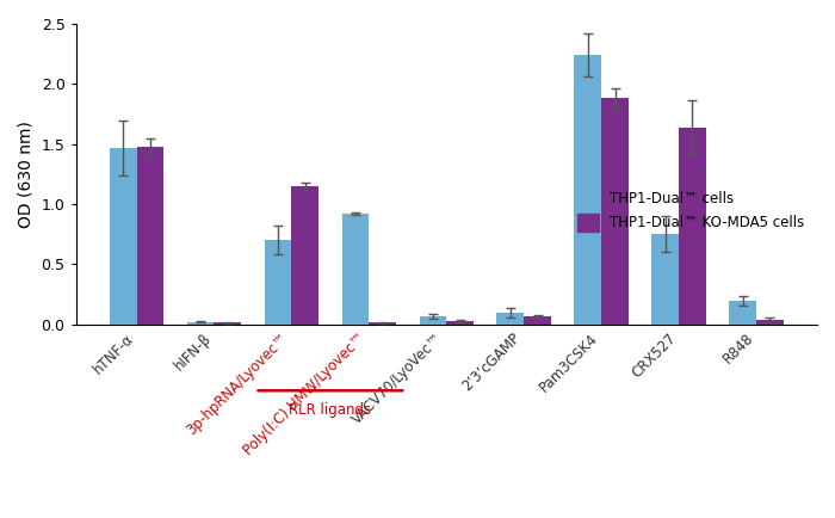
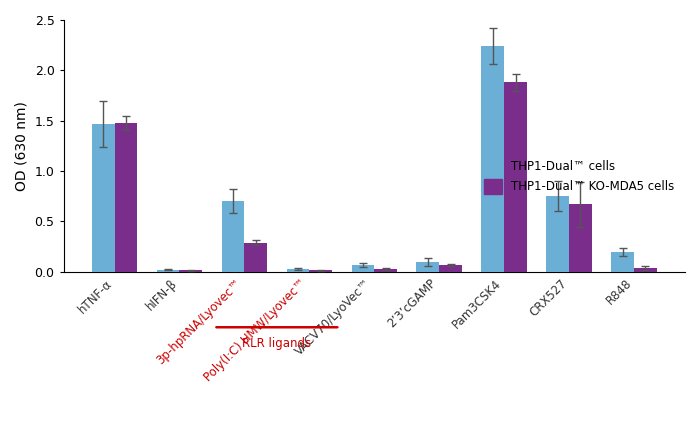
THP1-Dual™ KO-MDA5 cells/3p-hpRNA/Lyovec™: 1.15 -> 0.29
THP1-Dual™ cells/Poly(I:C) HMW/Lyovec™: 0.92 -> 0.03
THP1-Dual™ KO-MDA5 cells/CRX527: 1.64 -> 0.67
